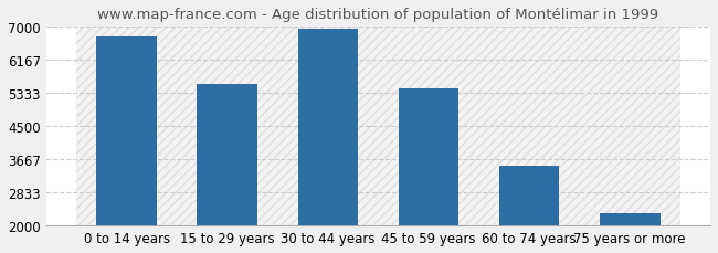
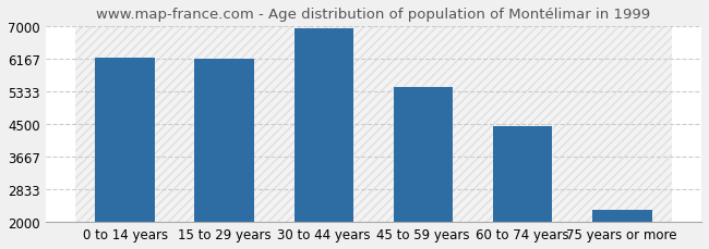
0 to 14 years: 6750 -> 6200
15 to 29 years: 5550 -> 6180
60 to 74 years: 3500 -> 4450
